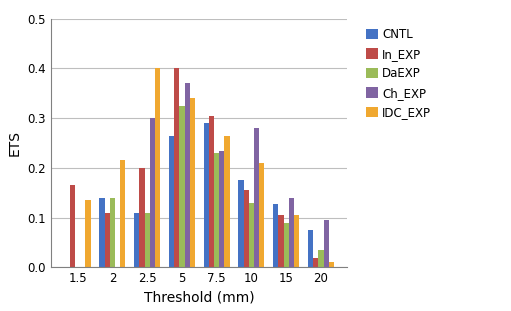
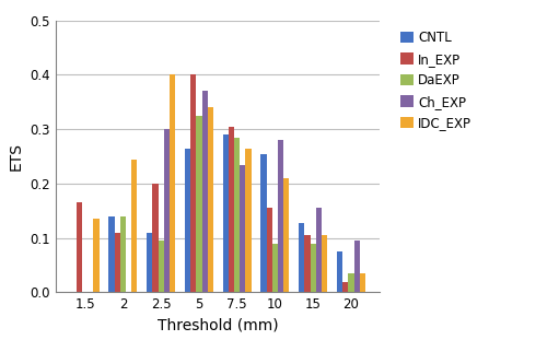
IDC_EXP/2: 0.215 -> 0.245
DaEXP/2.5: 0.110 -> 0.095
DaEXP/7.5: 0.230 -> 0.285
CNTL/10: 0.175 -> 0.255
DaEXP/10: 0.130 -> 0.090
Ch_EXP/15: 0.140 -> 0.155
IDC_EXP/20: 0.010 -> 0.035
